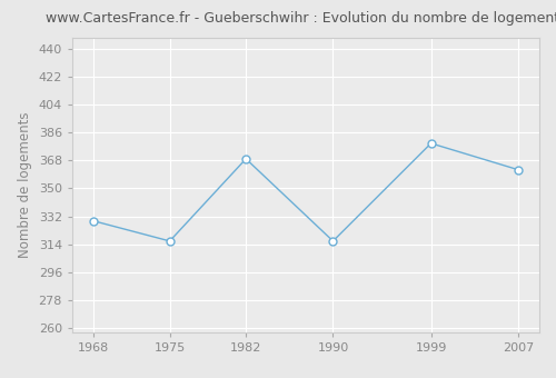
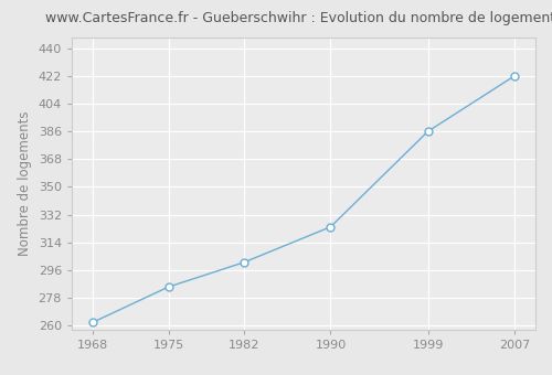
1968: 329 -> 262
1975: 316 -> 285
1982: 369 -> 301
1990: 316 -> 324
1999: 379 -> 386
2007: 362 -> 422
